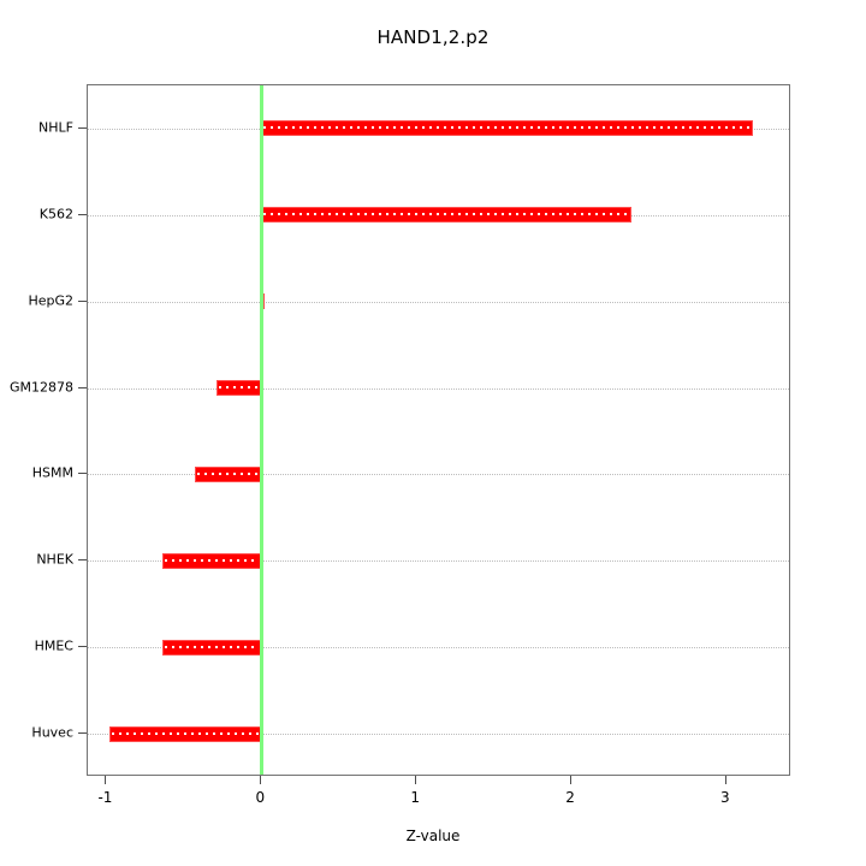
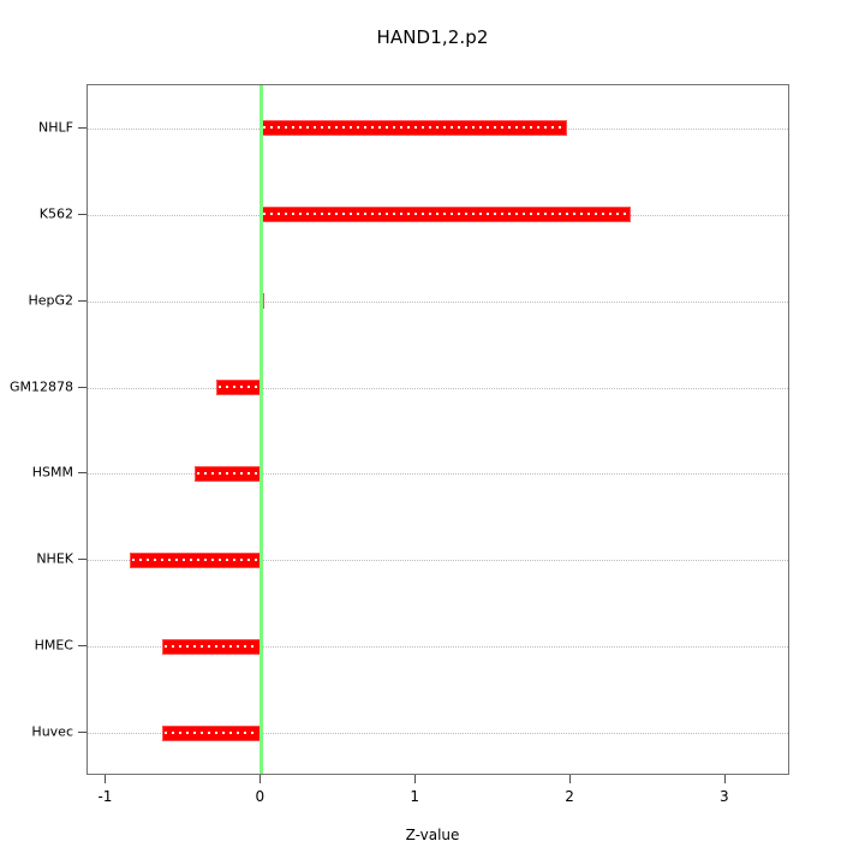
Huvec: -0.98 -> -0.64
NHEK: -0.64 -> -0.85
NHLF: 3.17 -> 1.98
